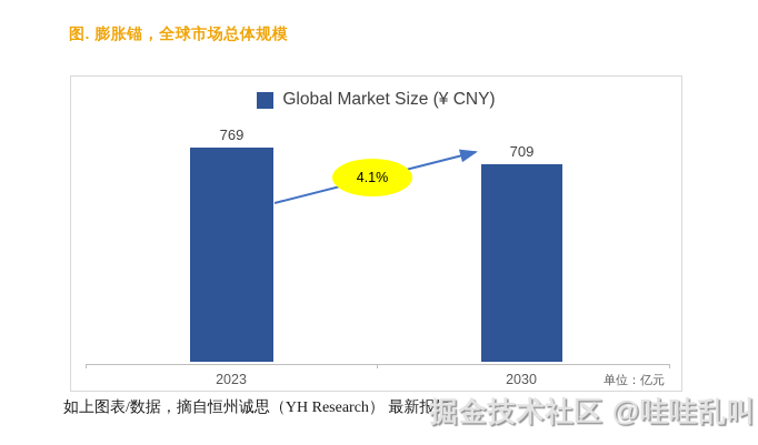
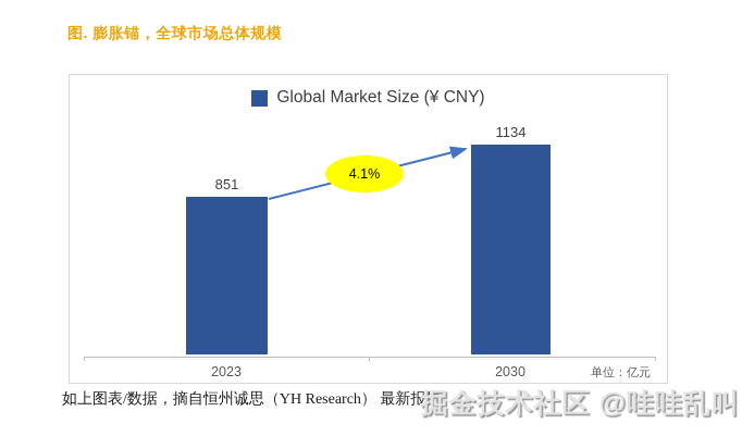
2023: 769 -> 851
2030: 709 -> 1134
